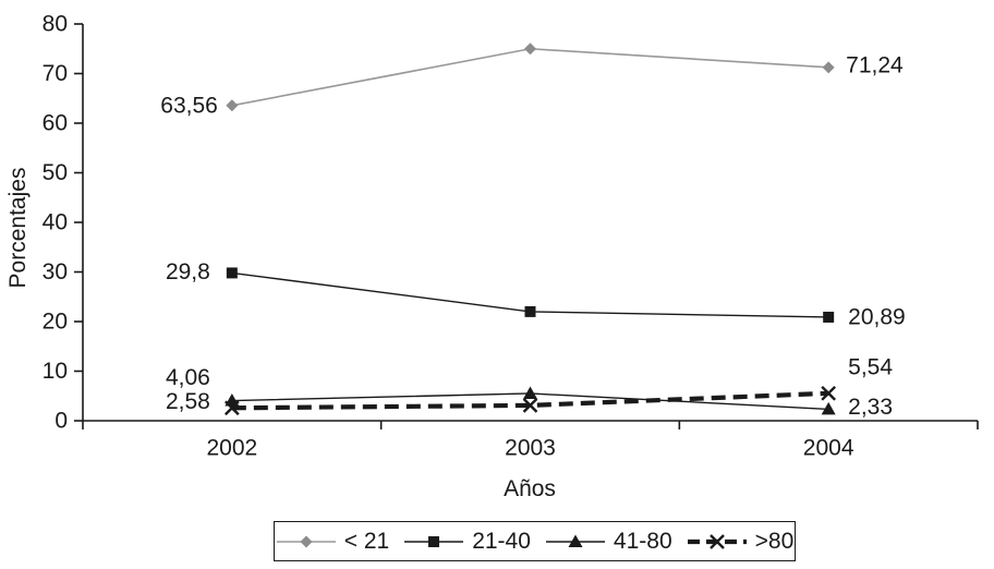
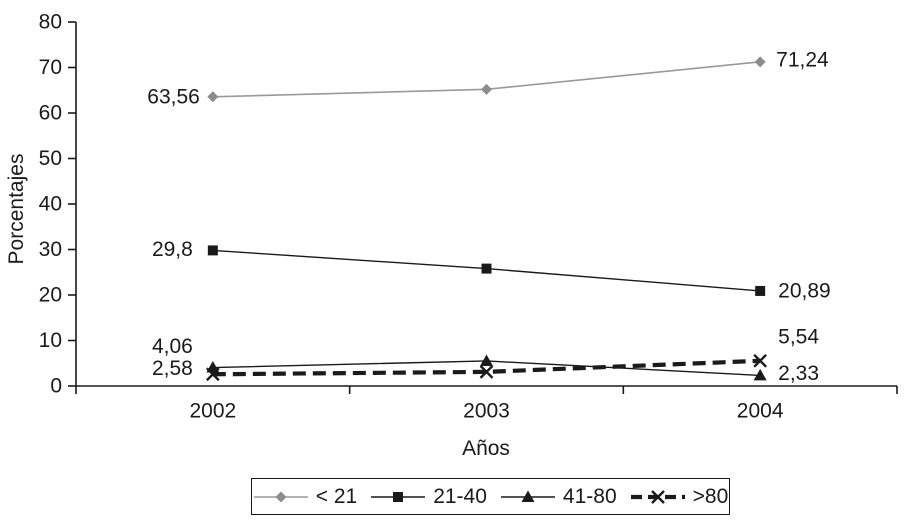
< 21/2003: 75 -> 65
21-40/2003: 22 -> 26
